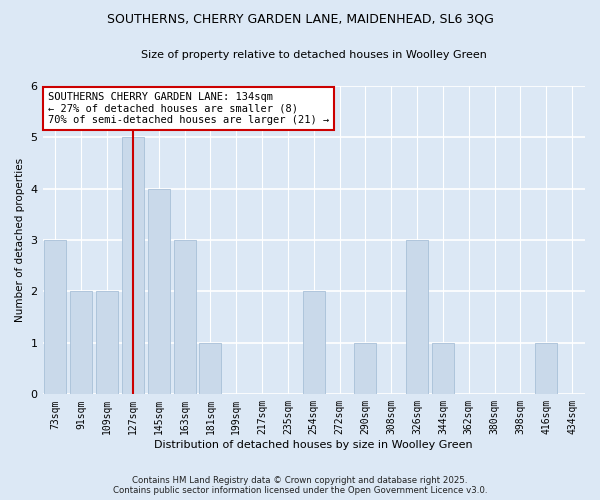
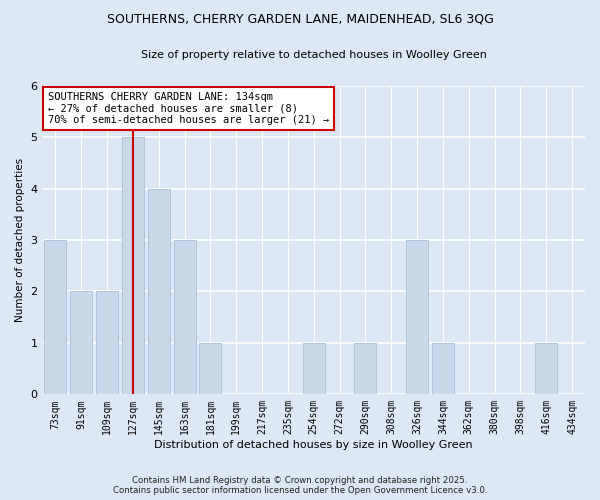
254sqm: 2 -> 1
